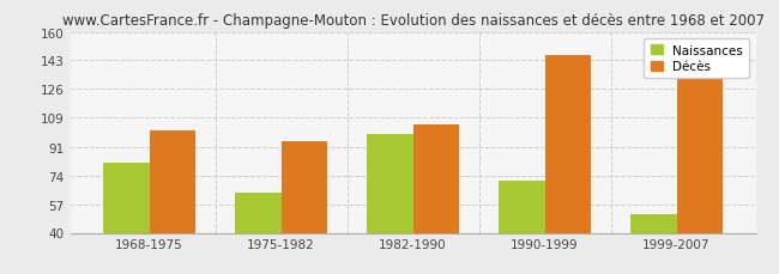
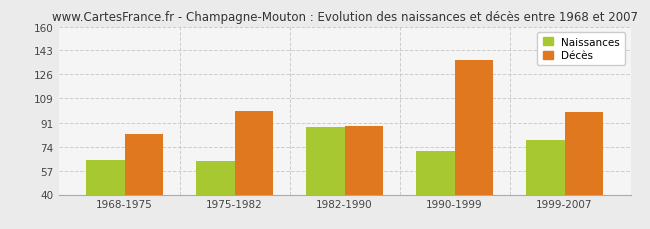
Naissances/1968-1975: 82 -> 65
Décès/1968-1975: 101 -> 83
Décès/1975-1982: 95 -> 100
Naissances/1982-1990: 99 -> 88
Décès/1982-1990: 105 -> 89
Décès/1990-1999: 146 -> 136
Naissances/1999-2007: 51 -> 79
Décès/1999-2007: 133 -> 99
